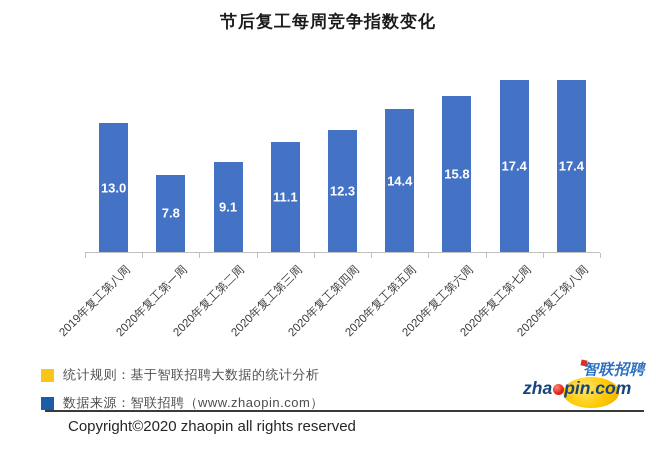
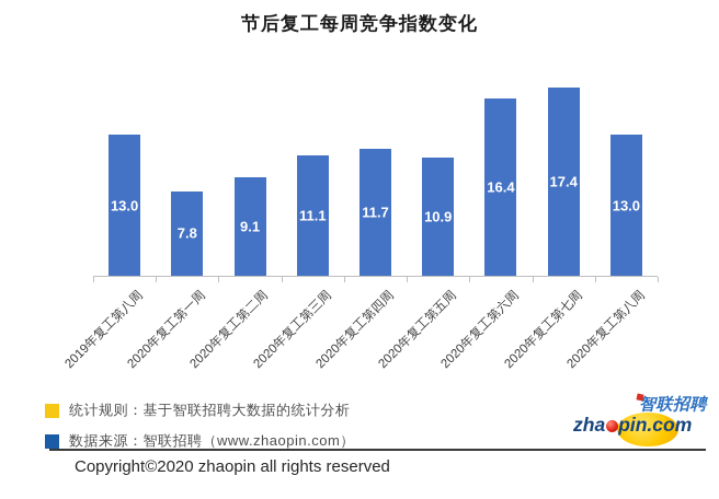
2020年复工第四周: 12.3 -> 11.7
2020年复工第五周: 14.4 -> 10.9
2020年复工第六周: 15.8 -> 16.4
2020年复工第八周: 17.4 -> 13.0
